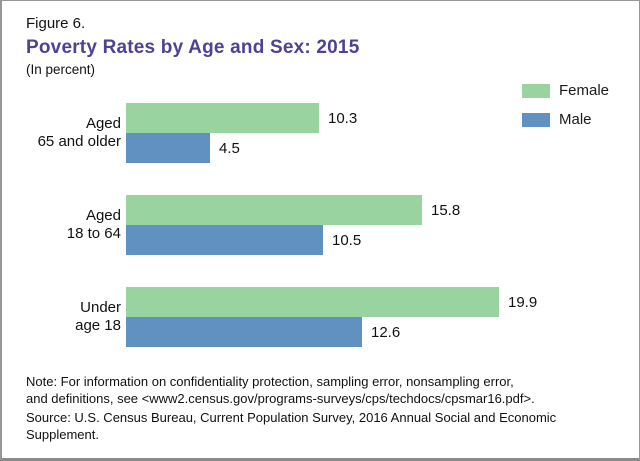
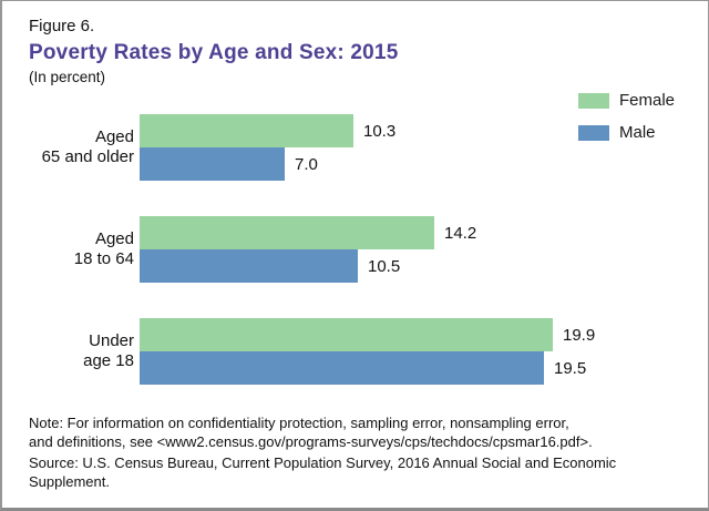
Male/Aged 65 and older: 4.5 -> 7.0
Female/Aged 18 to 64: 15.8 -> 14.2
Male/Under age 18: 12.6 -> 19.5
